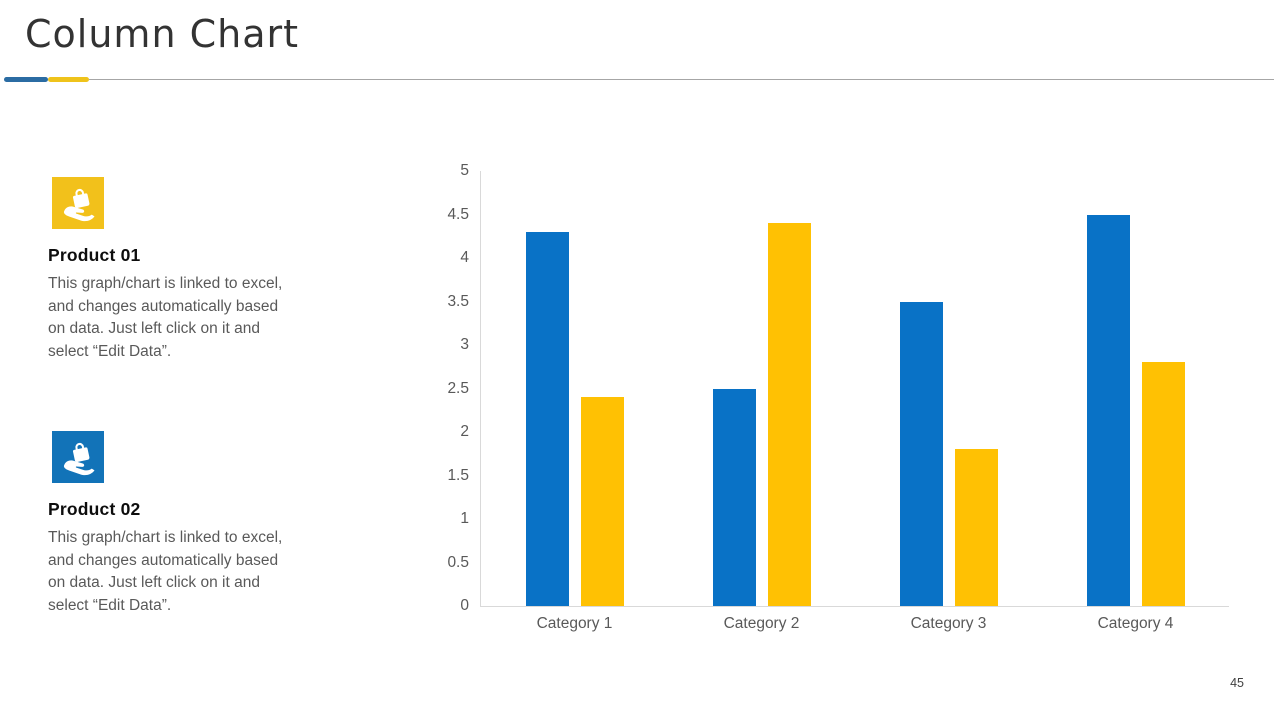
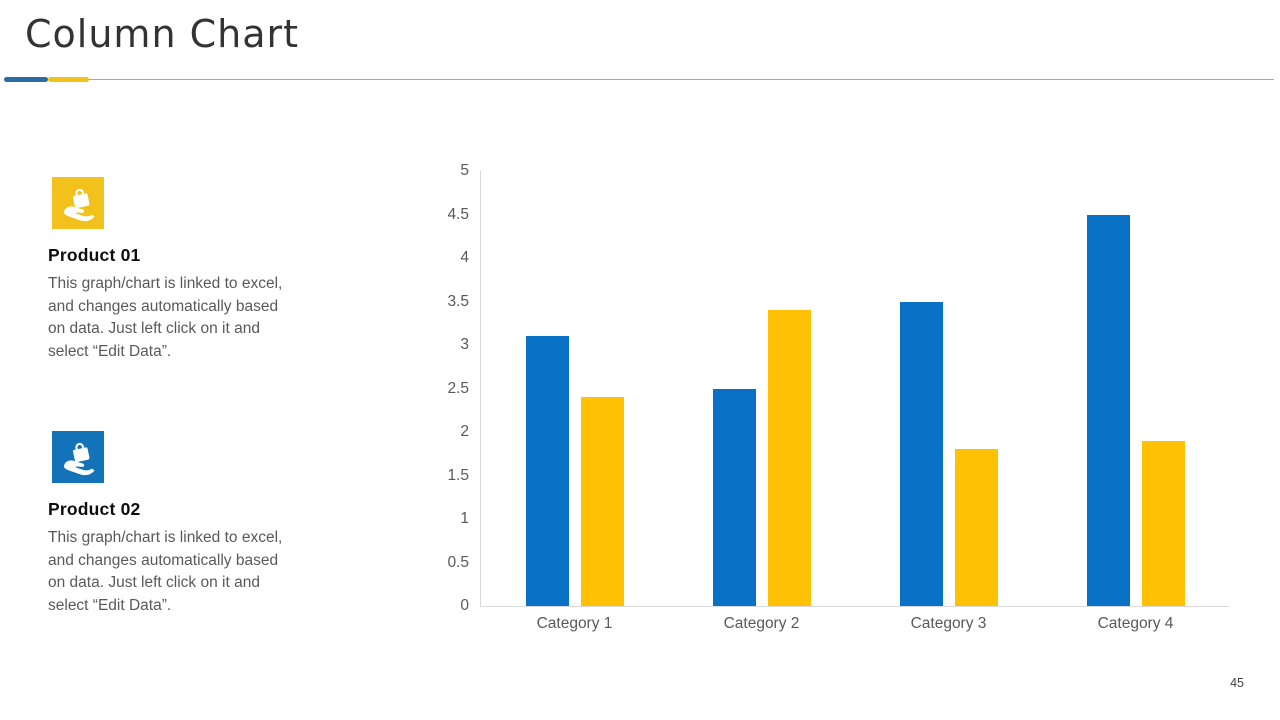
Product 01/Category 1: 4.3 -> 3.1
Product 02/Category 2: 4.4 -> 3.4
Product 02/Category 4: 2.8 -> 1.9
